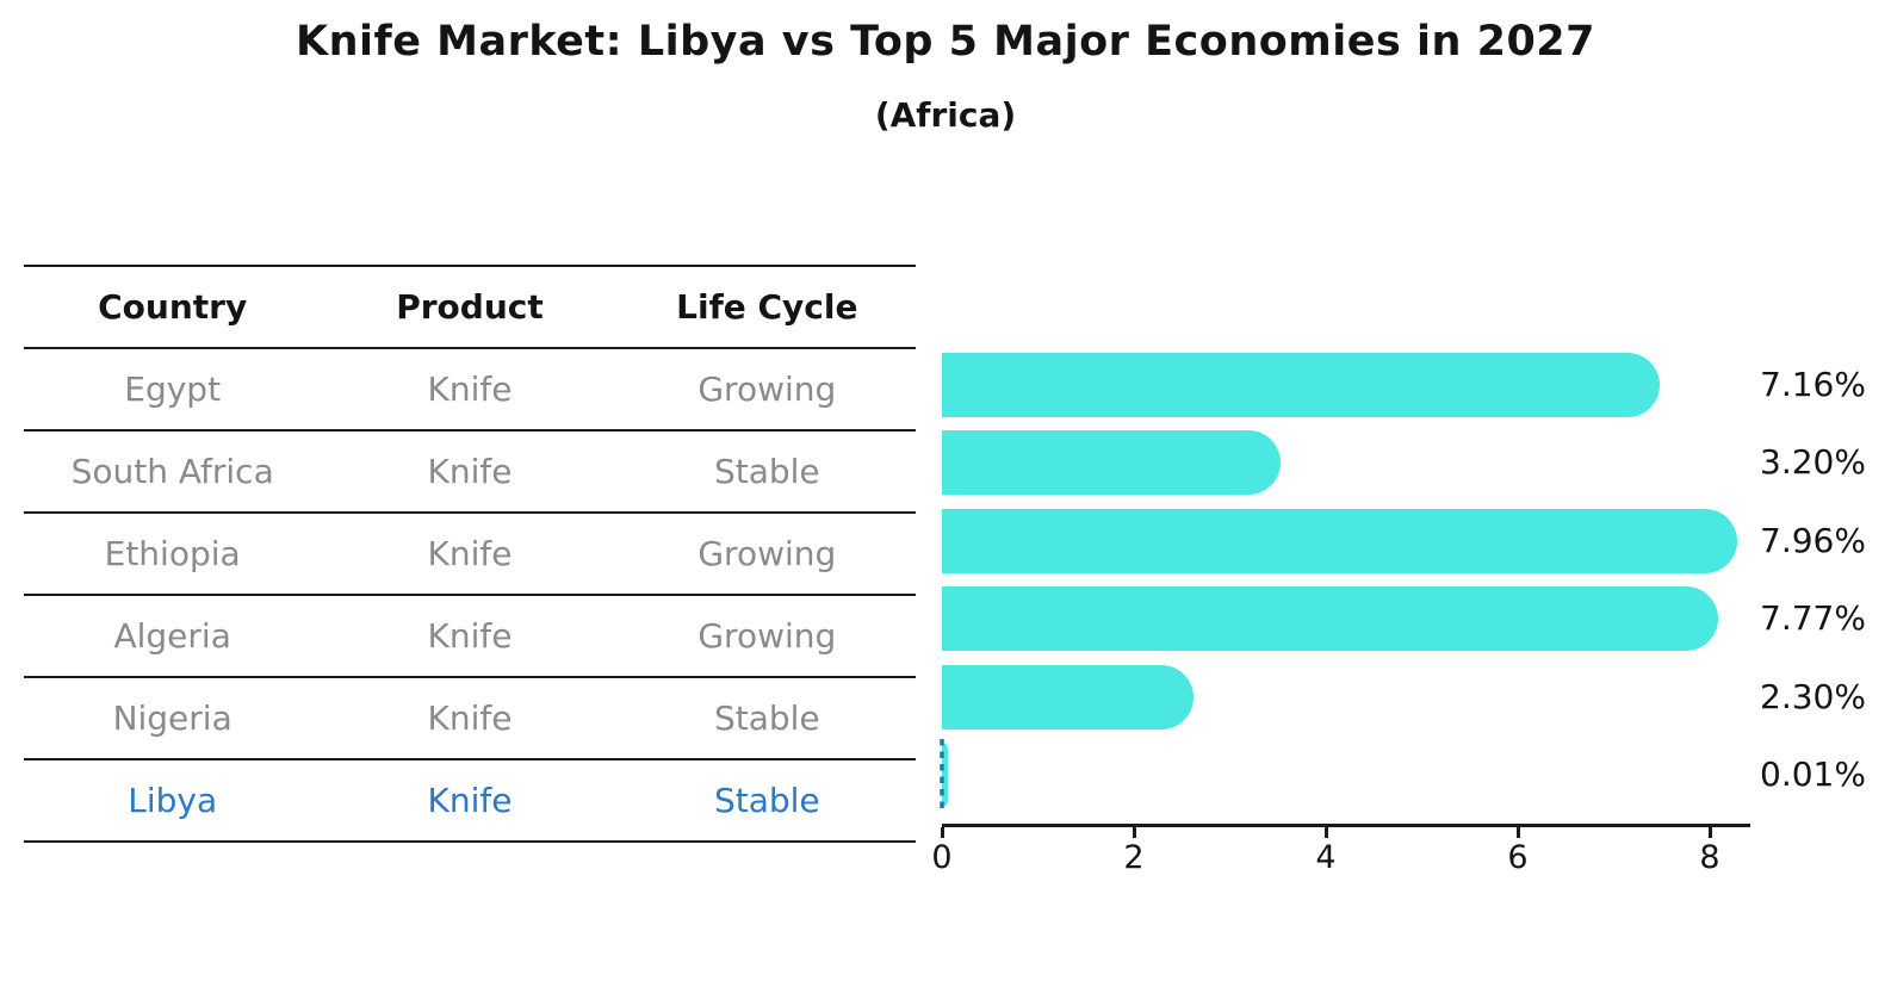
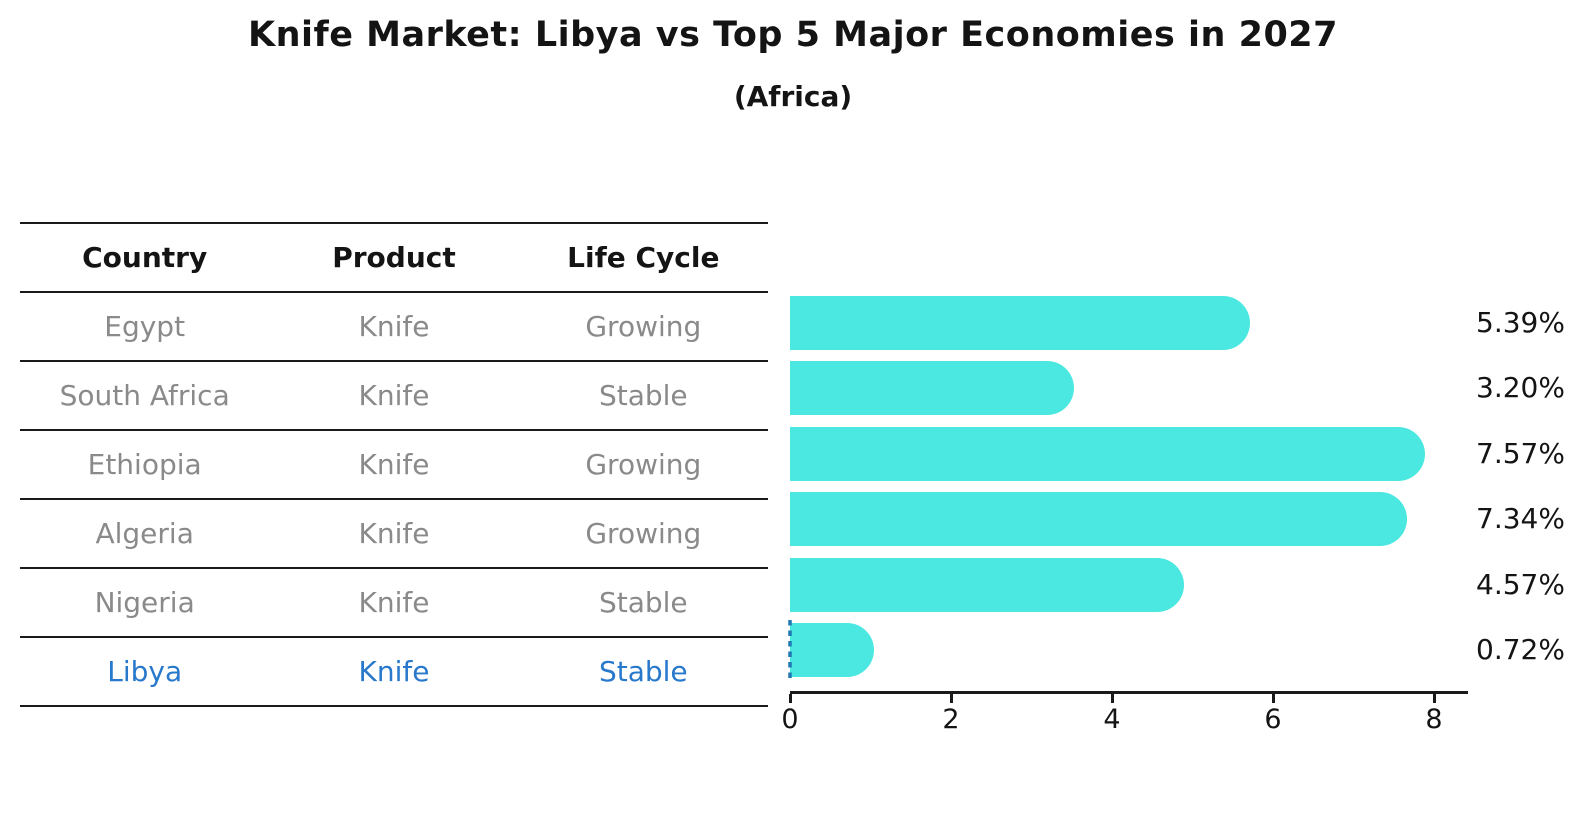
Egypt: 7.16% -> 5.39%
Ethiopia: 7.96% -> 7.57%
Algeria: 7.77% -> 7.34%
Nigeria: 2.30% -> 4.57%
Libya: 0.01% -> 0.72%
